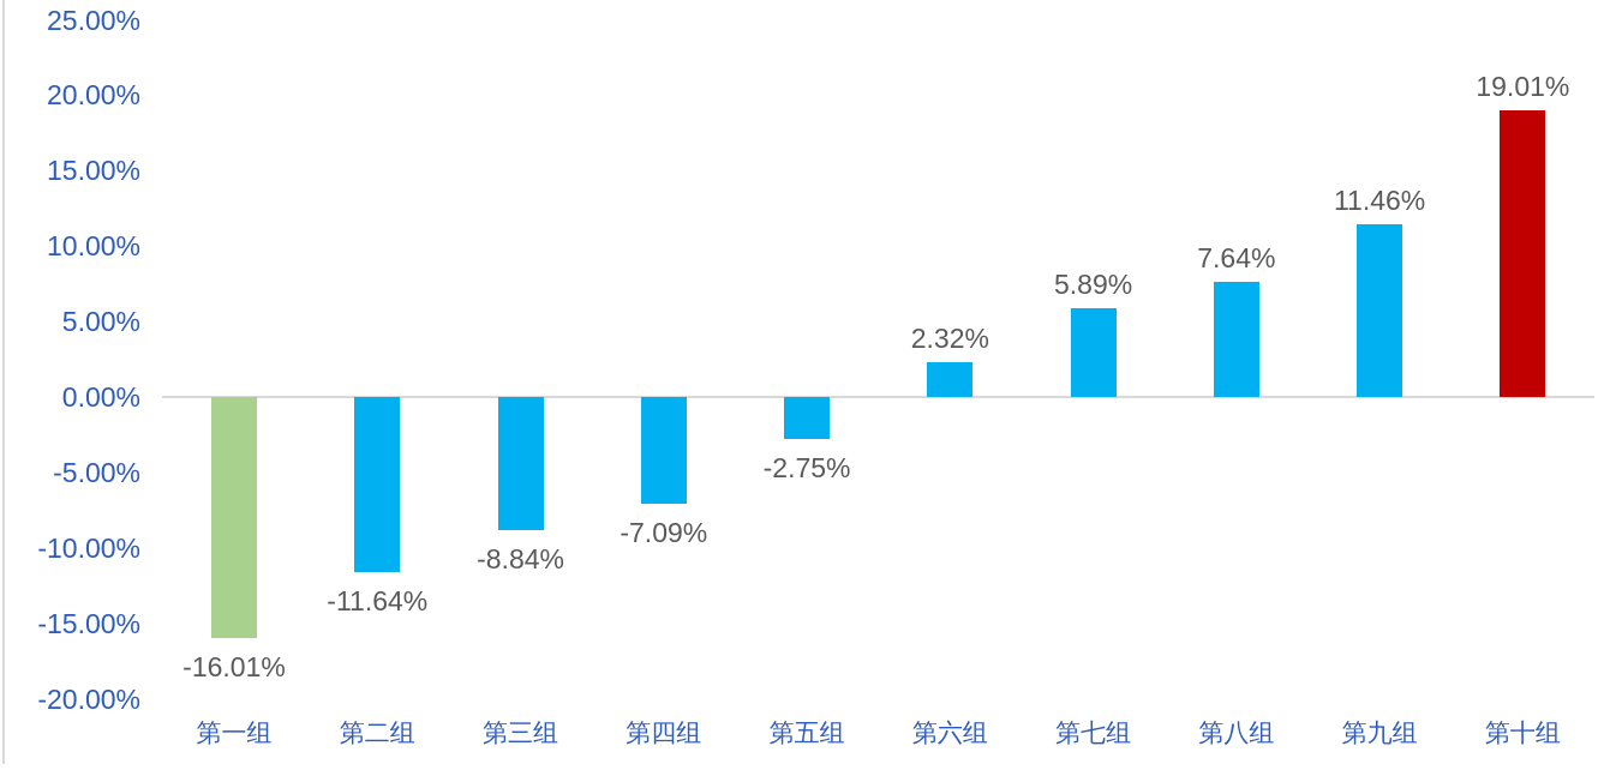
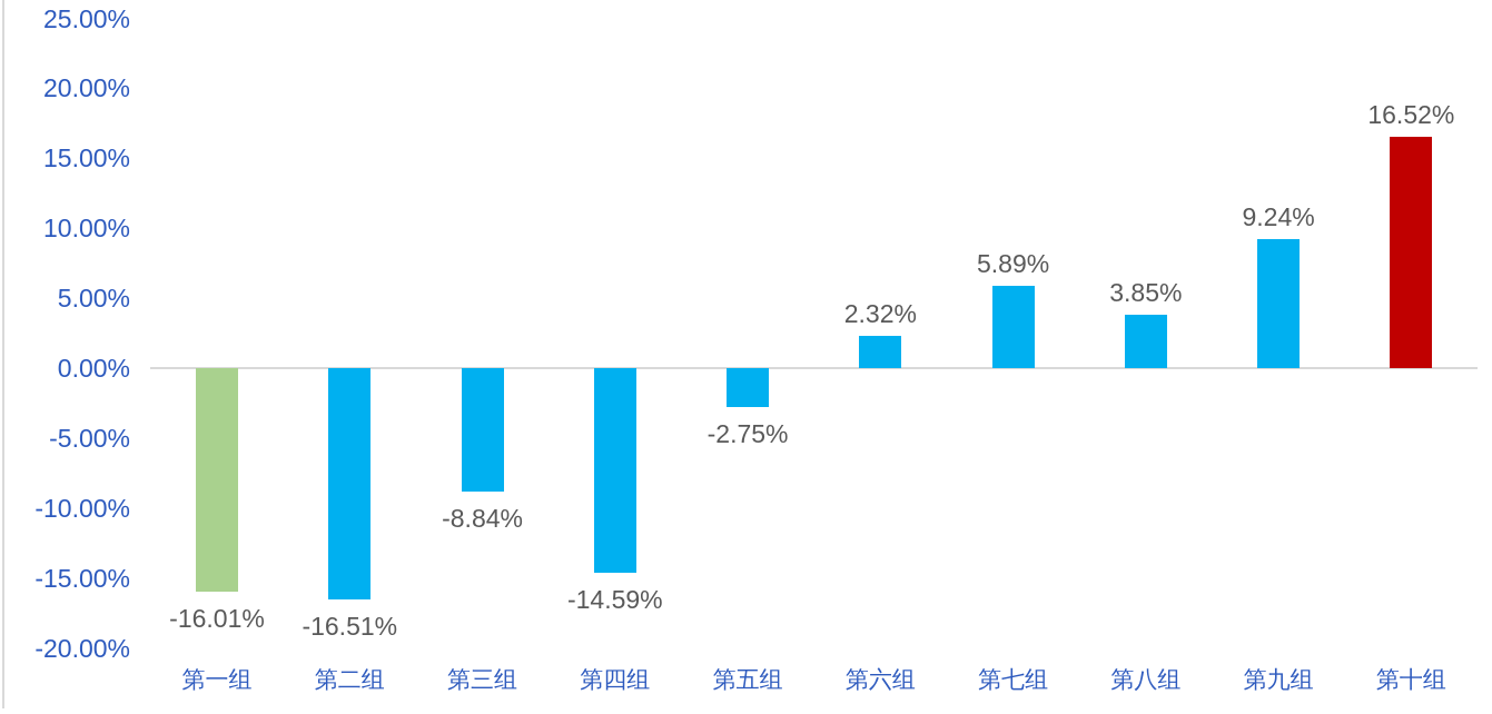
第二组: -11.64% -> -16.51%
第四组: -7.09% -> -14.59%
第八组: 7.64% -> 3.85%
第九组: 11.46% -> 9.24%
第十组: 19.01% -> 16.52%
